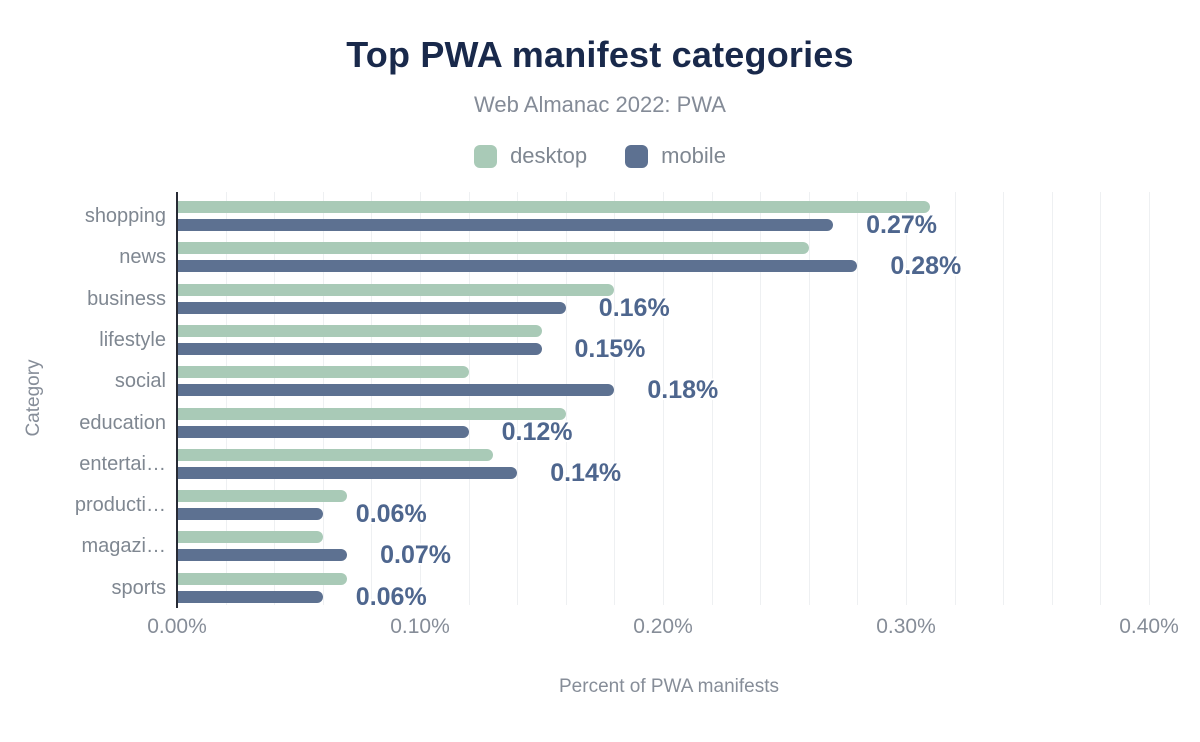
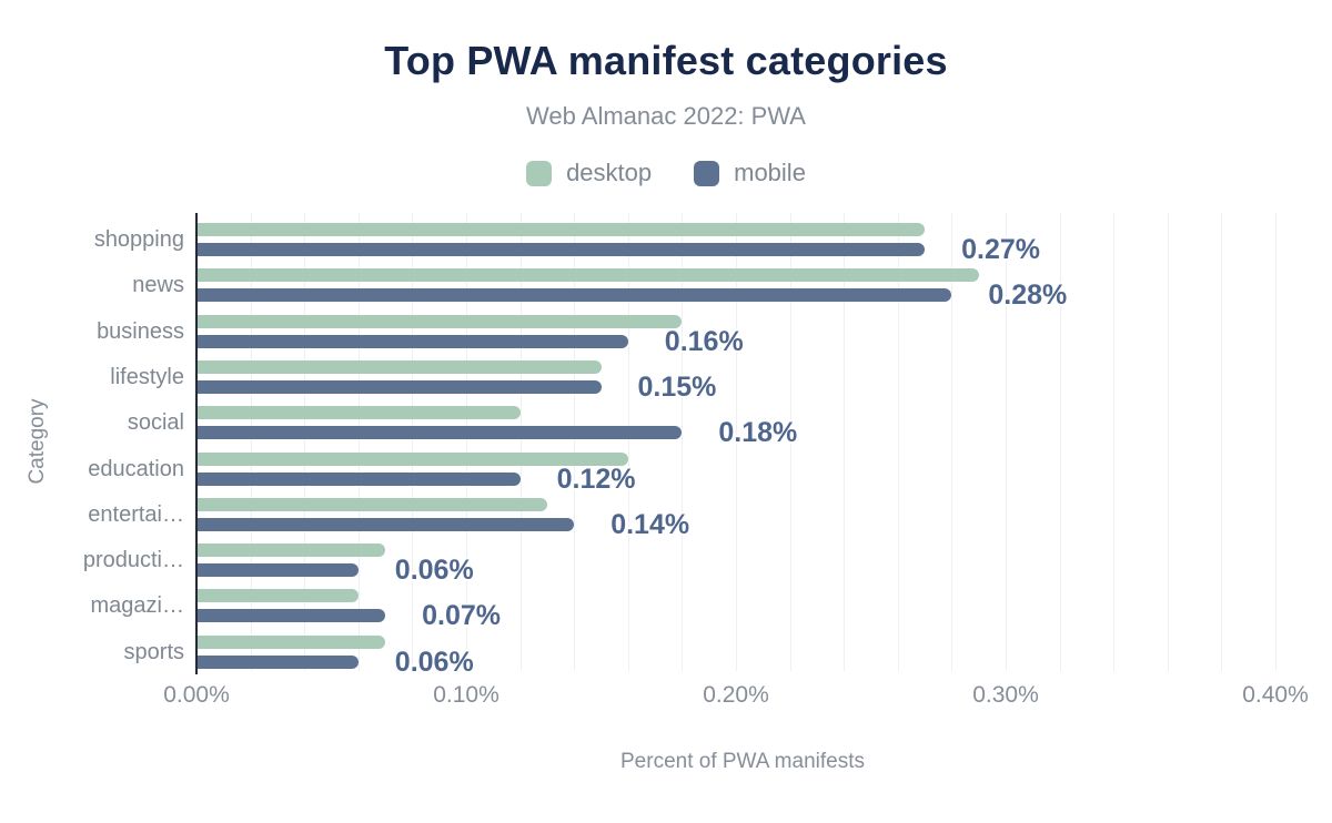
desktop/shopping: 0.31% -> 0.27%
desktop/news: 0.26% -> 0.29%
